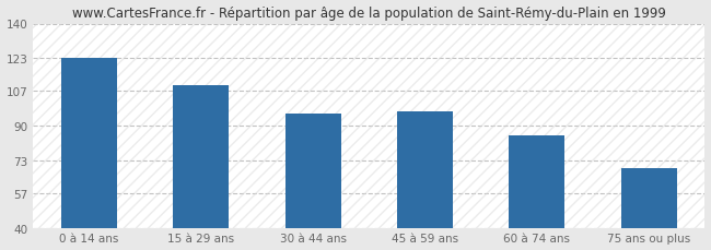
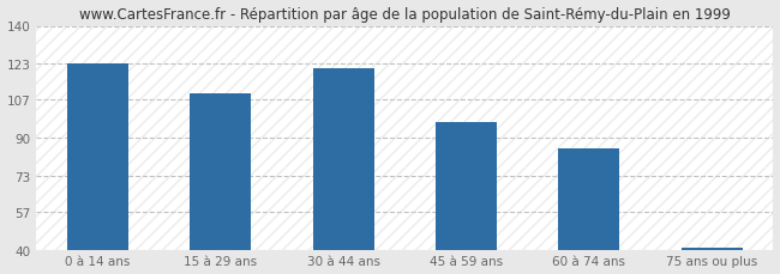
30 à 44 ans: 96 -> 121
75 ans ou plus: 69 -> 41
